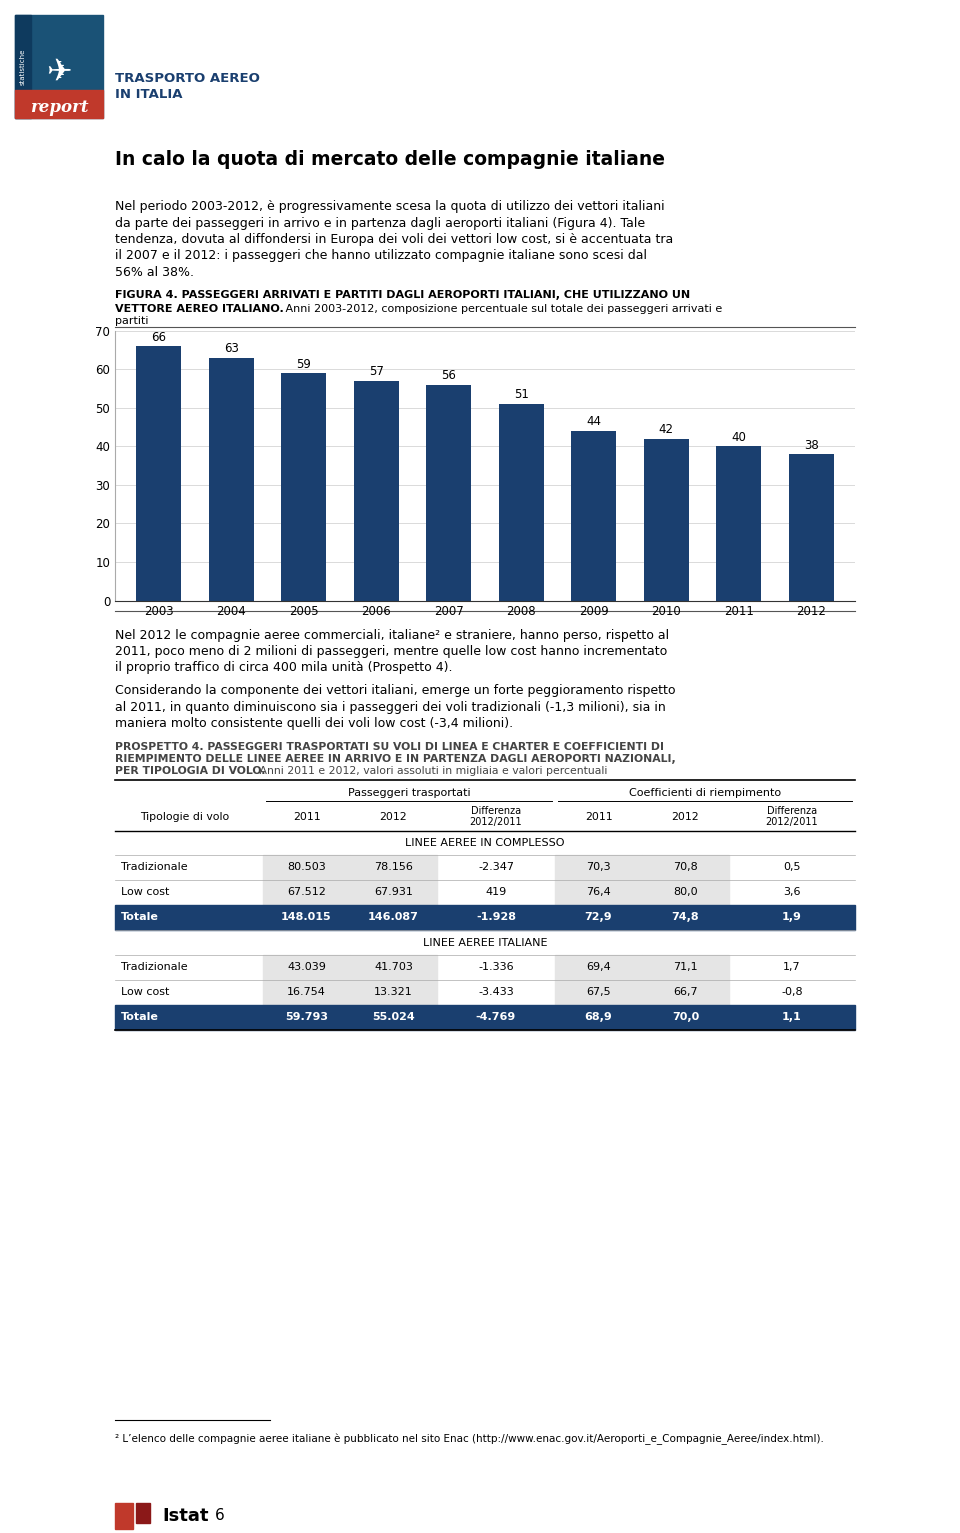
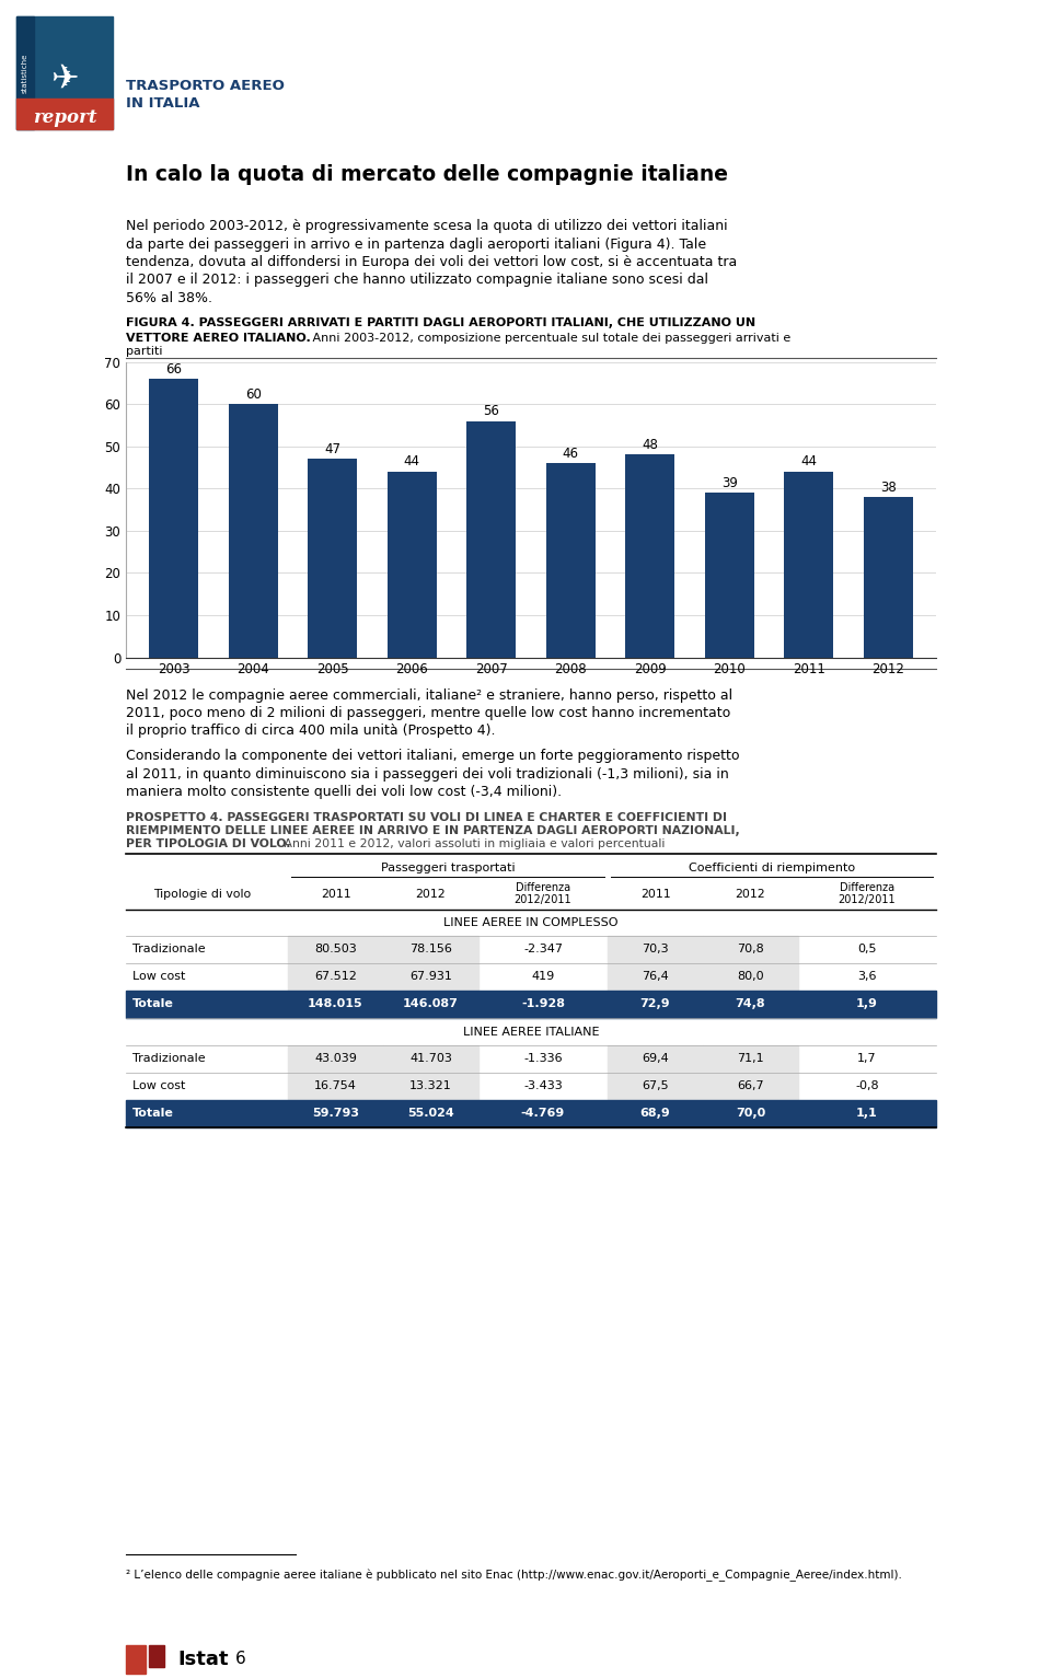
2004: 63 -> 60
2005: 59 -> 47
2006: 57 -> 44
2008: 51 -> 46
2009: 44 -> 48
2010: 42 -> 39
2011: 40 -> 44
